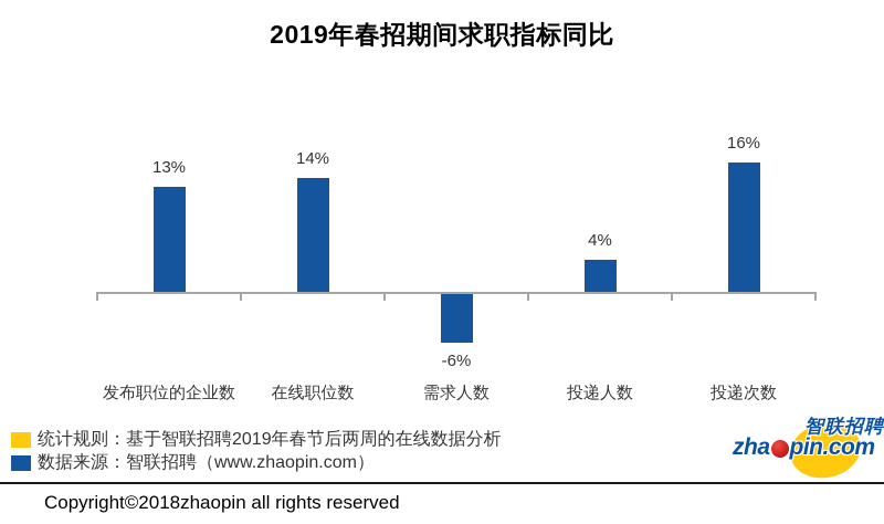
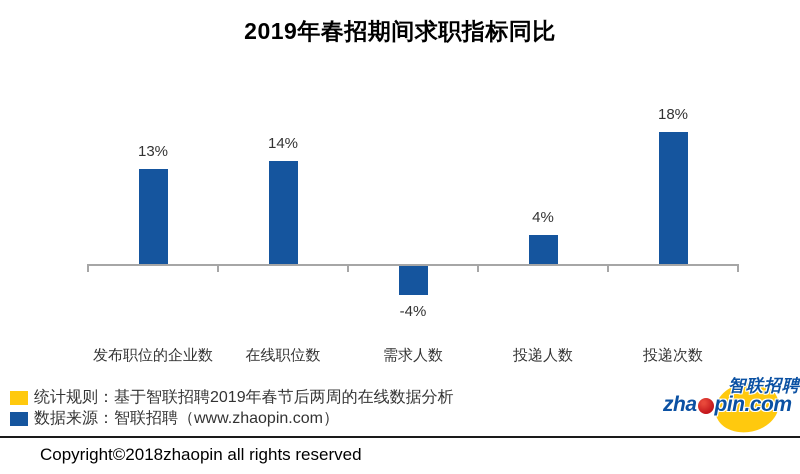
需求人数: -6% -> -4%
投递次数: 16% -> 18%
